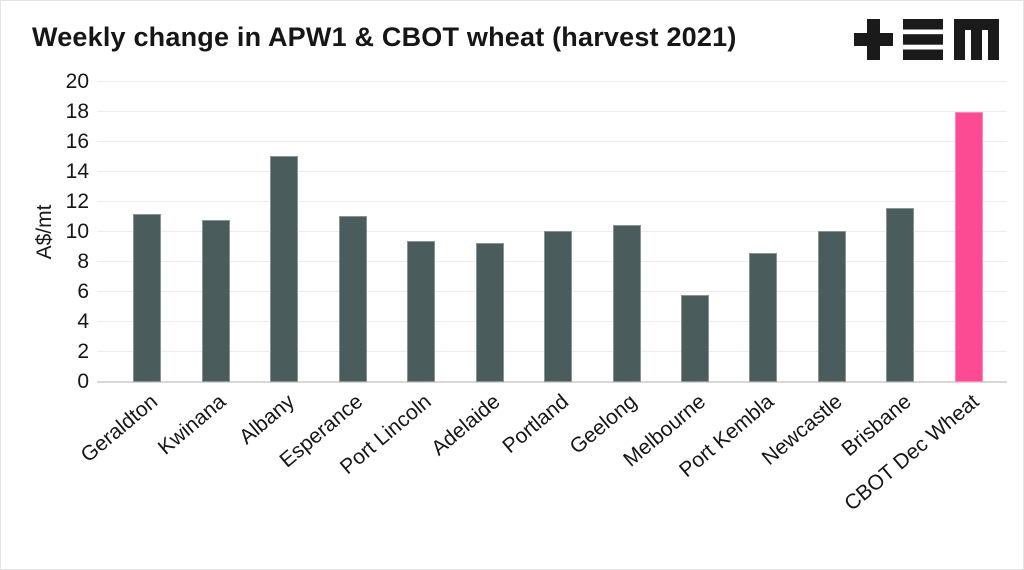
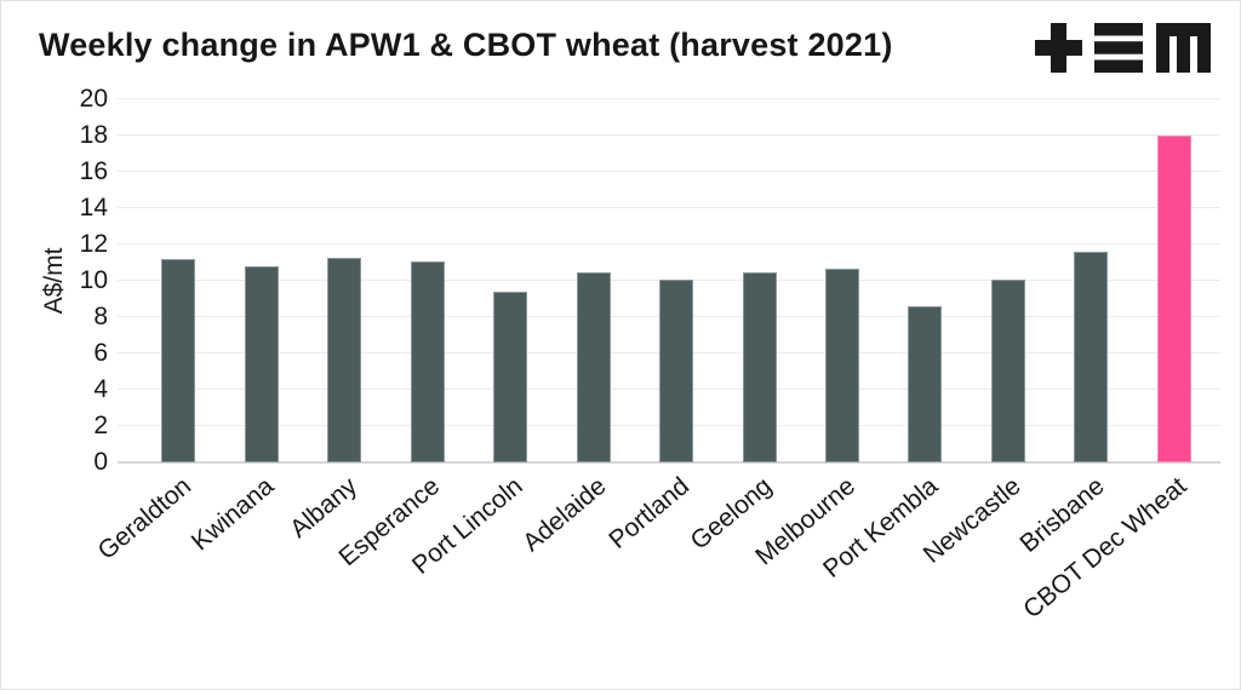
Albany: 15.1 -> 11.3
Adelaide: 9.3 -> 10.5
Melbourne: 5.8 -> 10.7
